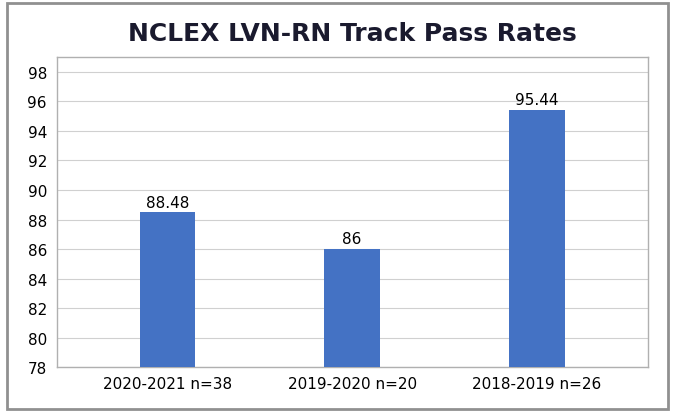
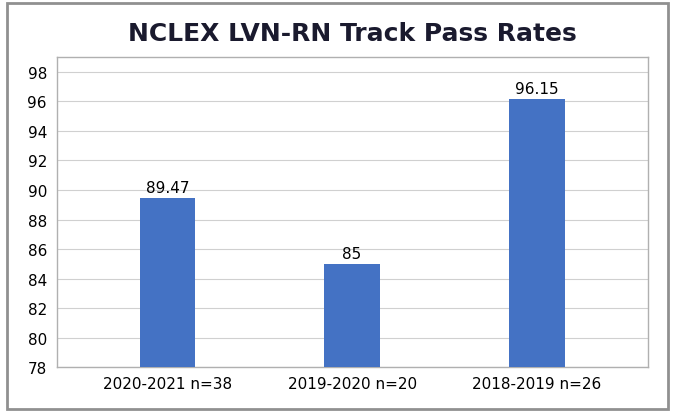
2020-2021 n=38: 88.48 -> 89.47
2019-2020 n=20: 86 -> 85
2018-2019 n=26: 95.44 -> 96.15
